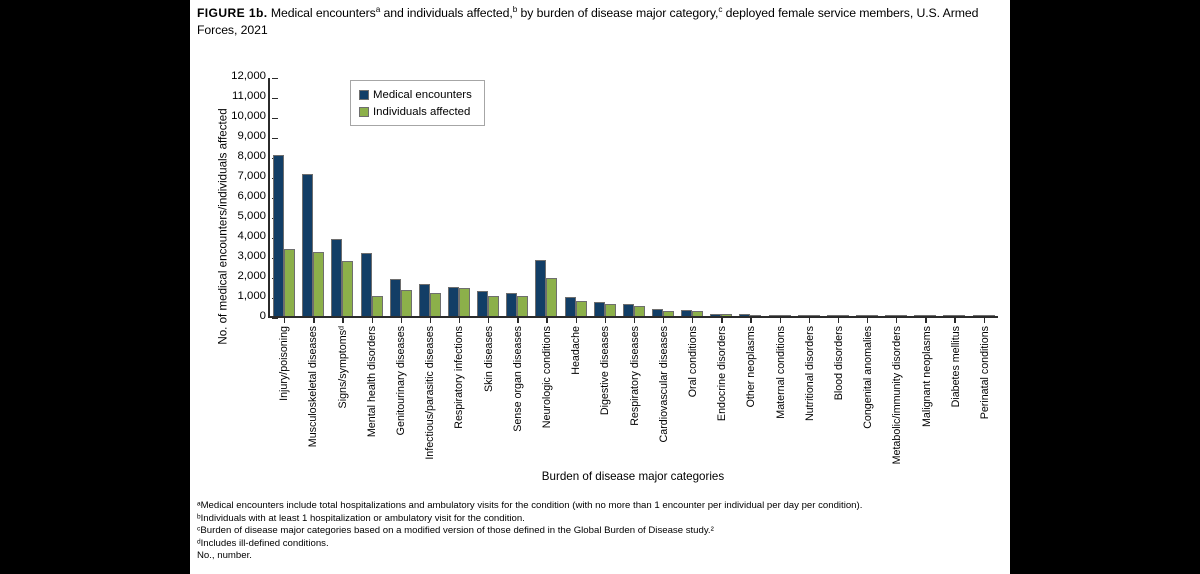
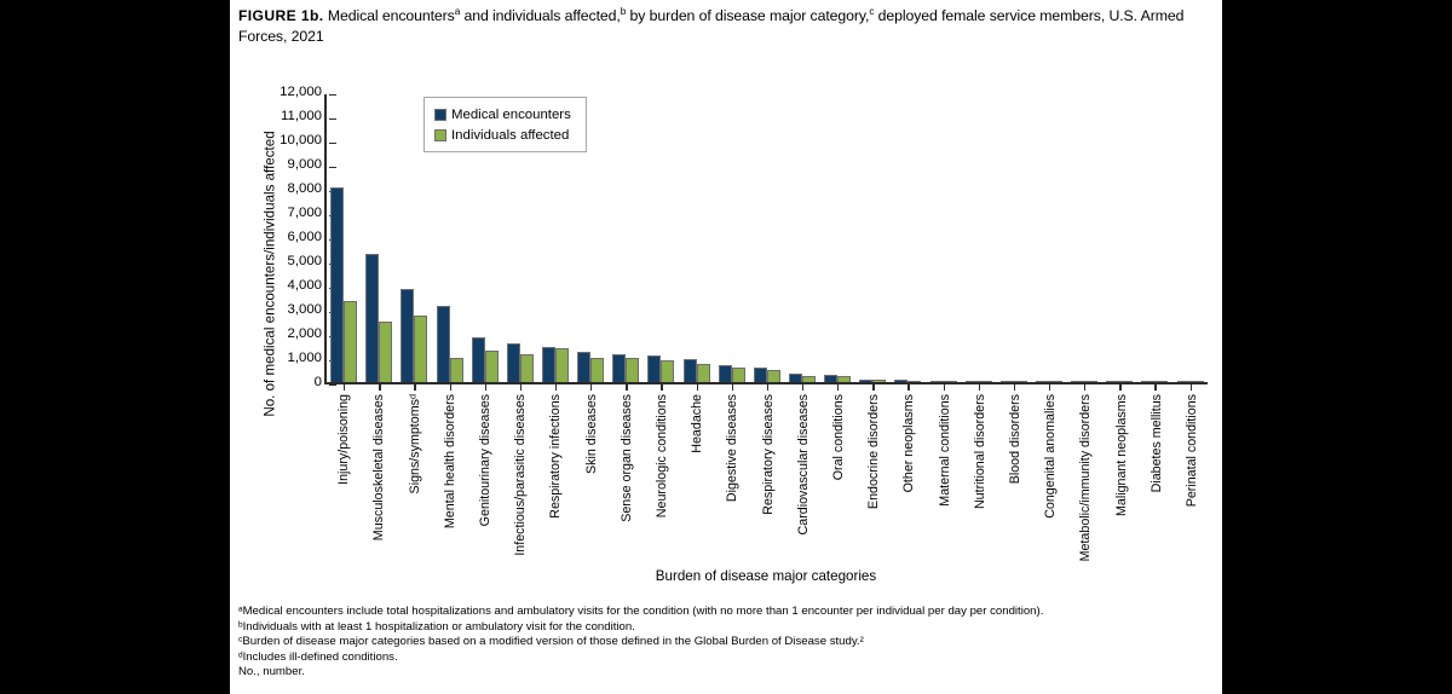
Medical encounters/Musculoskeletal diseases: 7100 -> 5300
Individuals affected/Musculoskeletal diseases: 3200 -> 2500
Medical encounters/Neurologic conditions: 2800 -> 1100
Individuals affected/Neurologic conditions: 1900 -> 900
